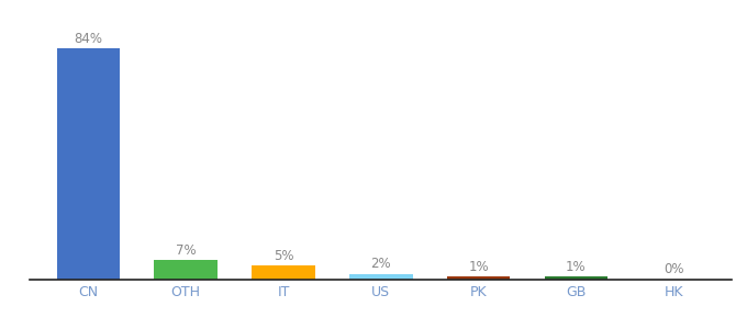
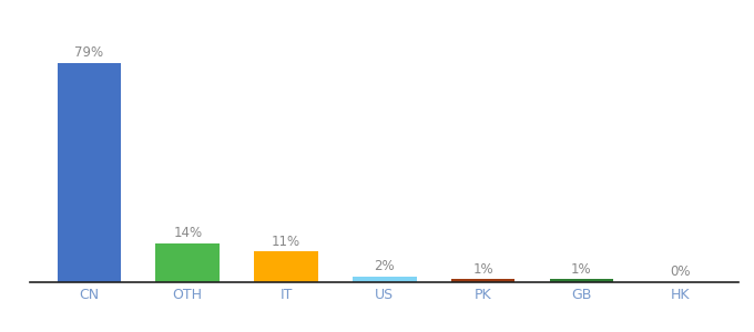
CN: 84% -> 79%
OTH: 7% -> 14%
IT: 5% -> 11%
